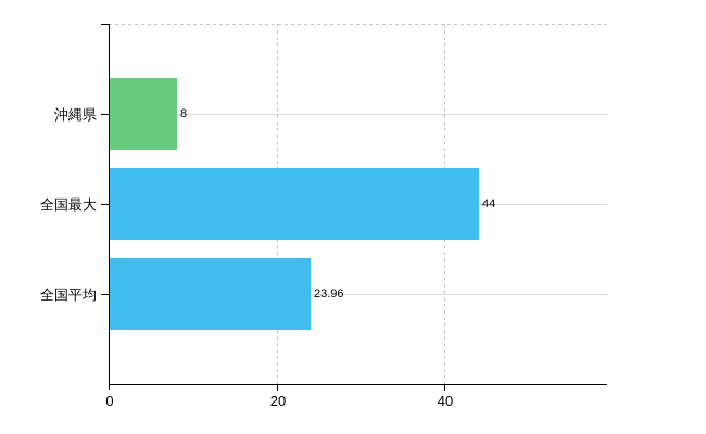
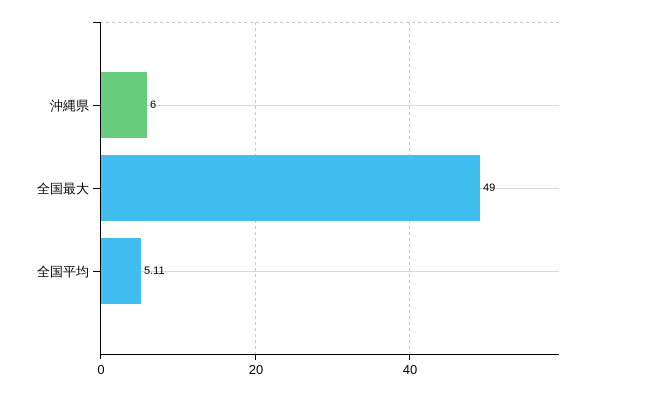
沖縄県: 8 -> 6
全国最大: 44 -> 49
全国平均: 23.96 -> 5.11
